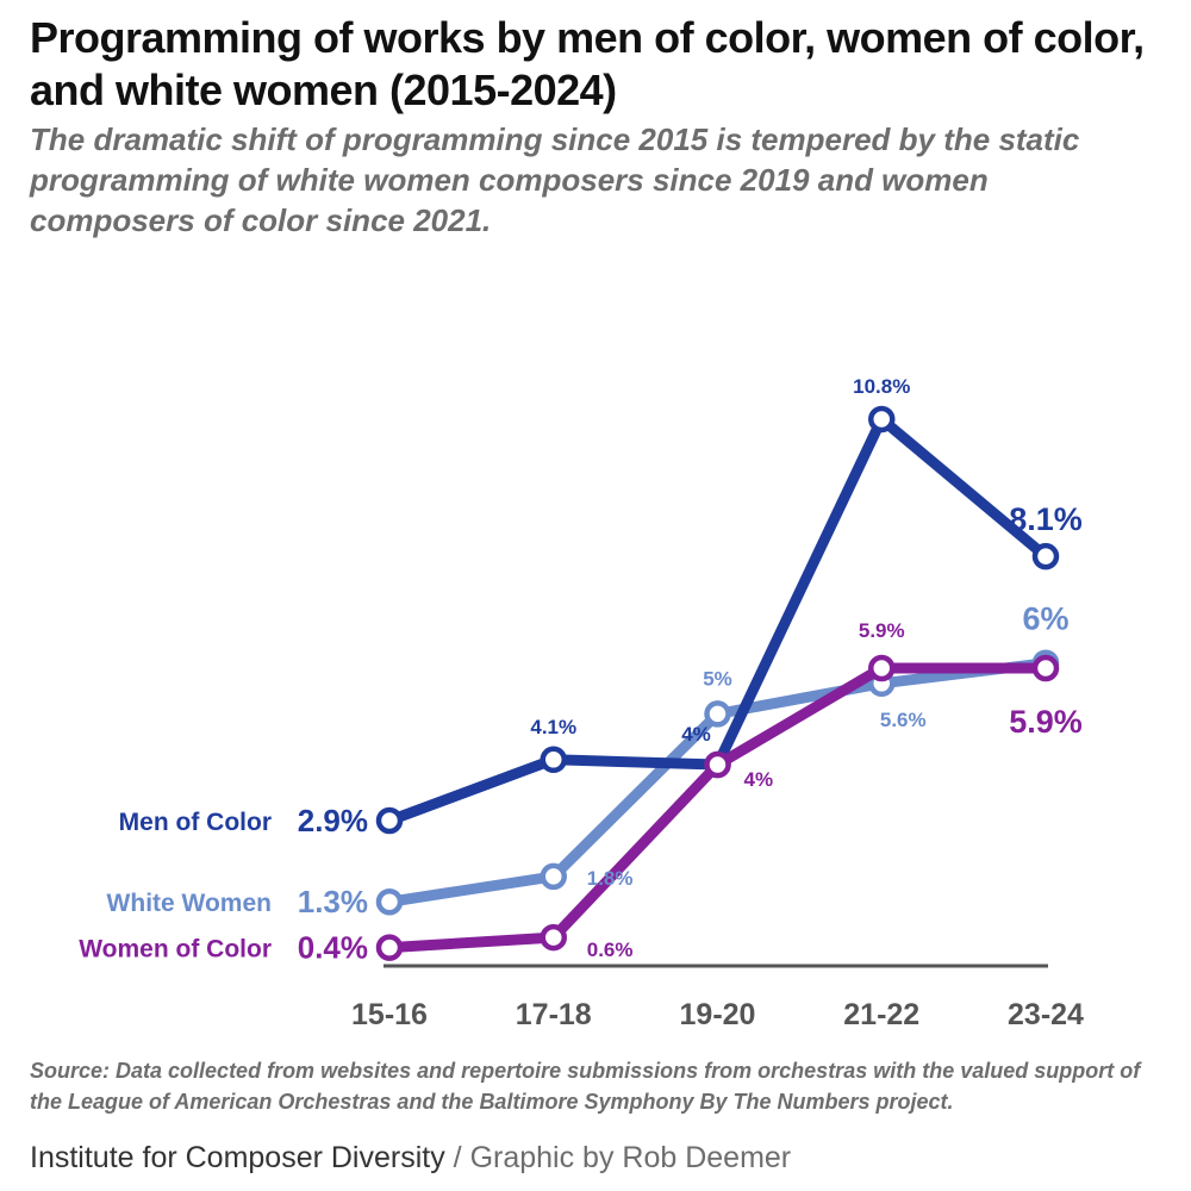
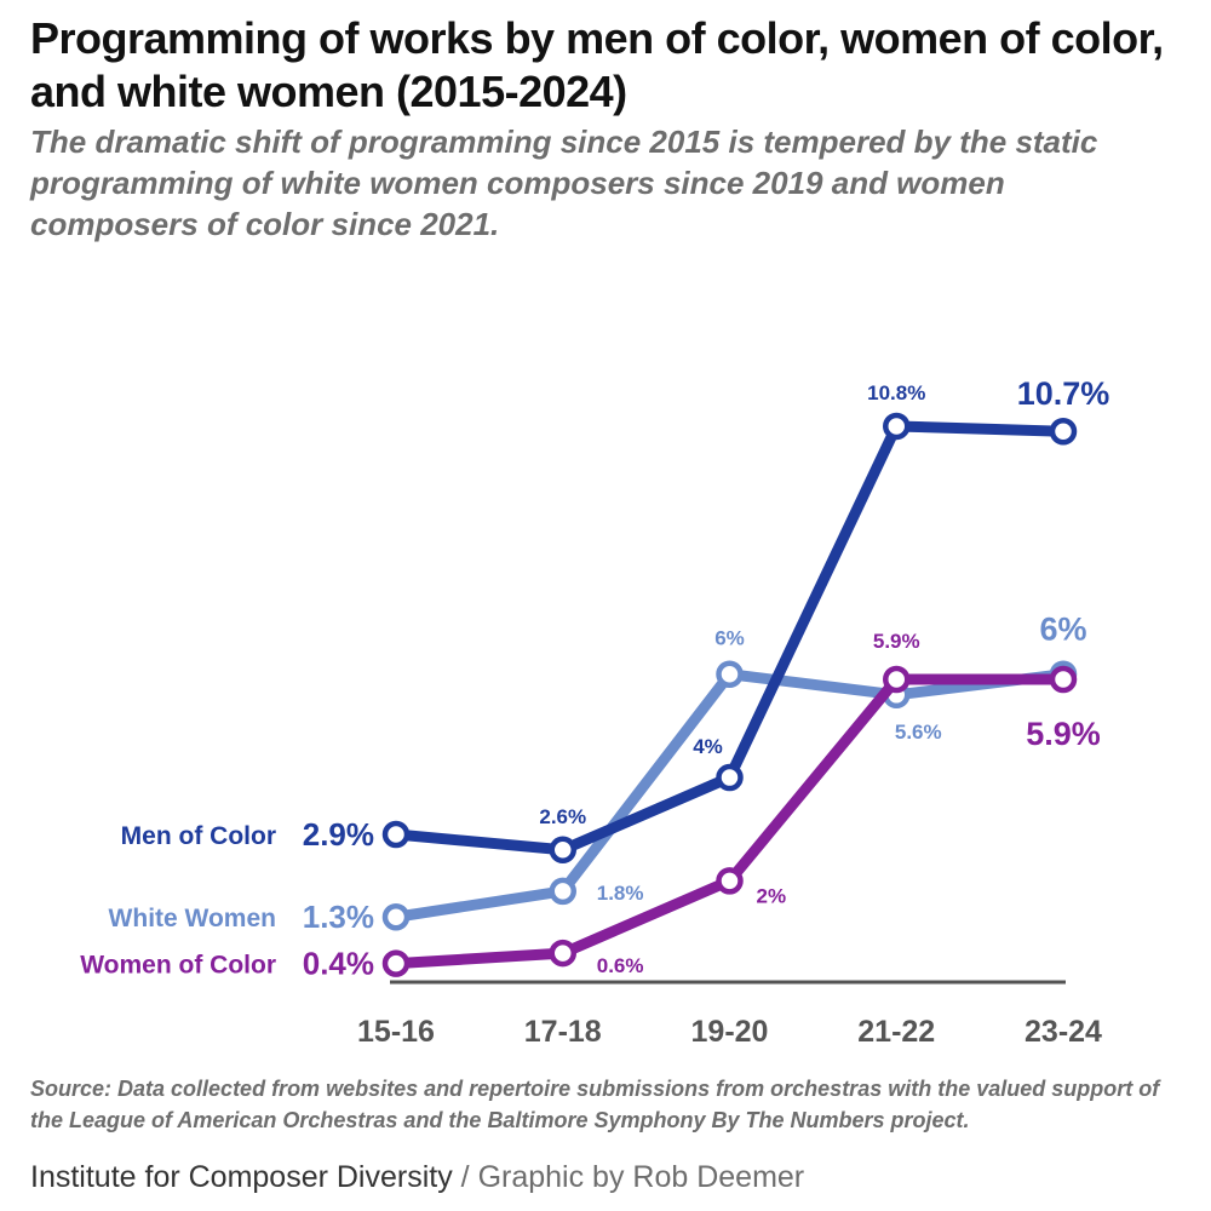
Men of Color/17-18: 4.1% -> 2.6%
White Women/19-20: 5% -> 6%
Women of Color/19-20: 4% -> 2%
Men of Color/23-24: 8.1% -> 10.7%
